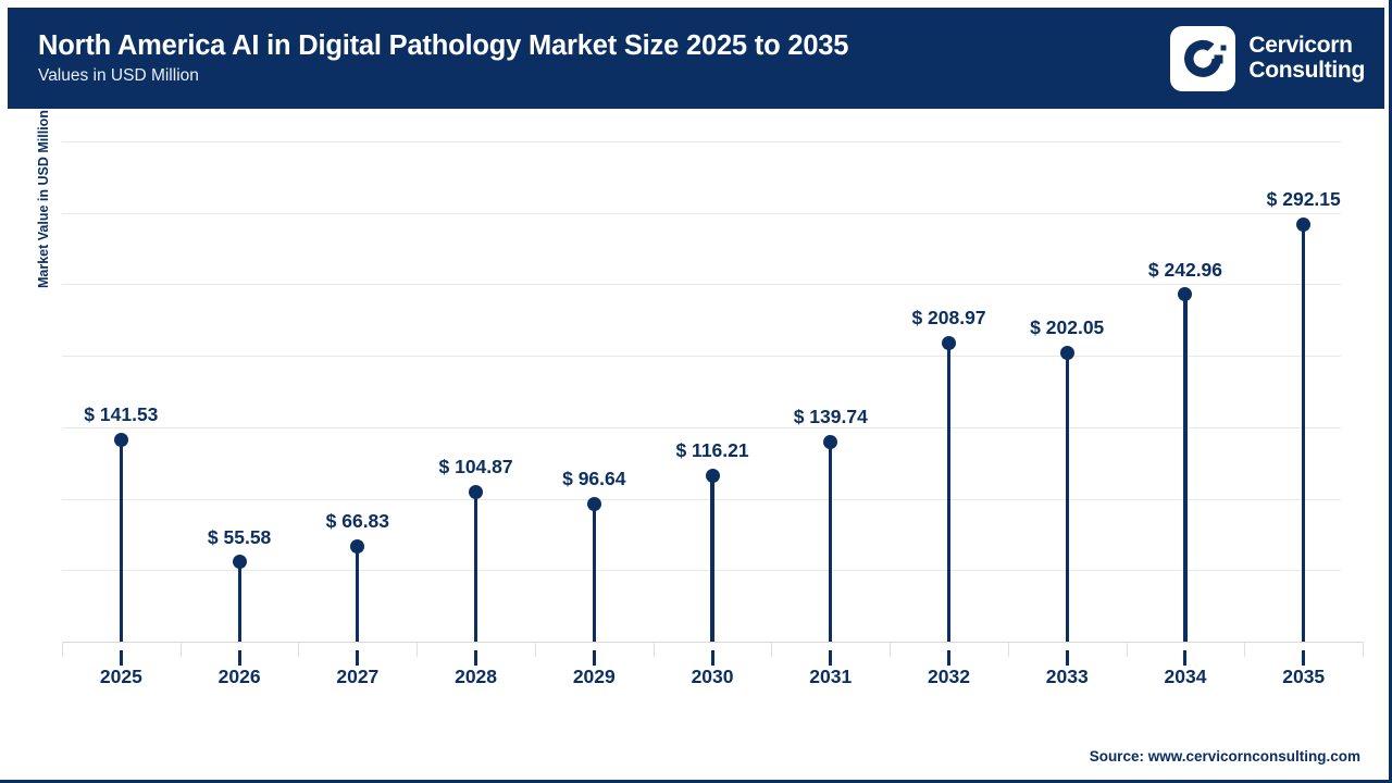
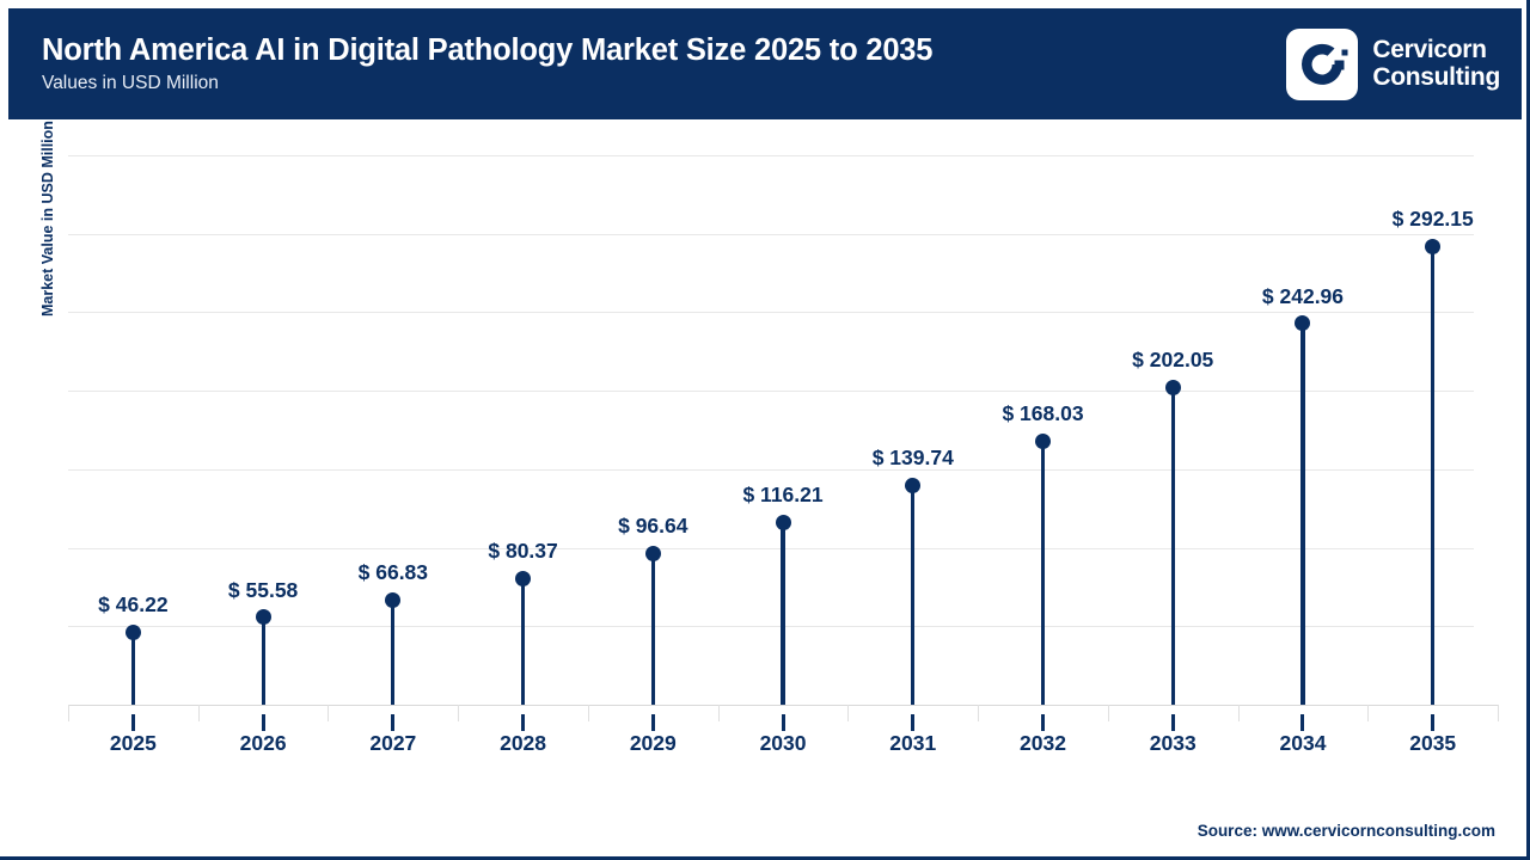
2025: 141.53 -> 46.22
2028: 104.87 -> 80.37
2032: 208.97 -> 168.03
